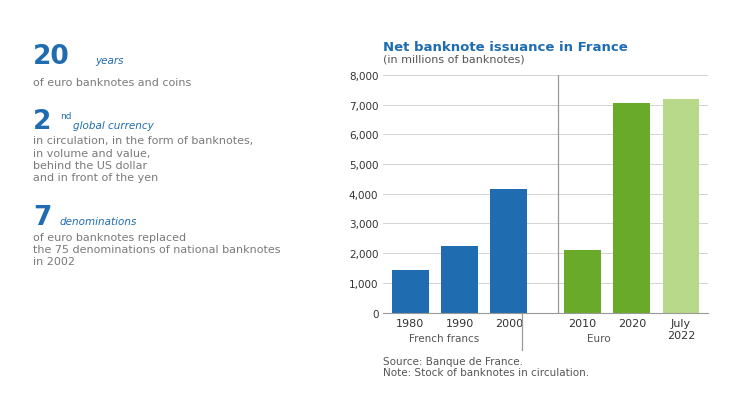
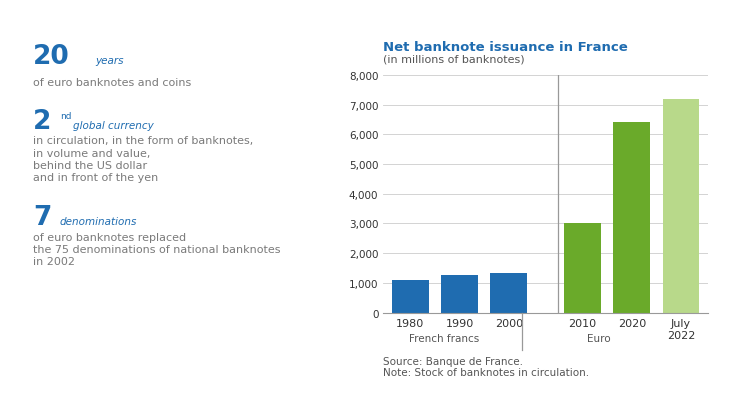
1980: 1,450 -> 1,100
1990: 2,250 -> 1,250
2000: 4,150 -> 1,350
2010: 2,100 -> 3,000
2020: 7,050 -> 6,400
